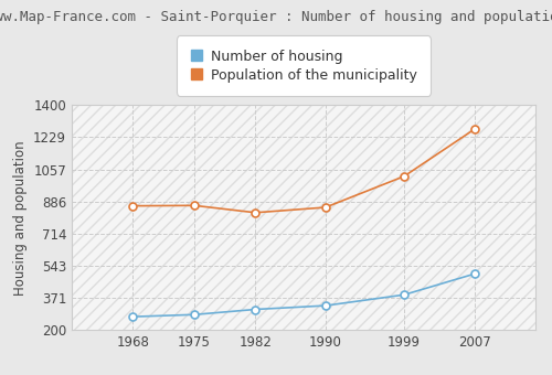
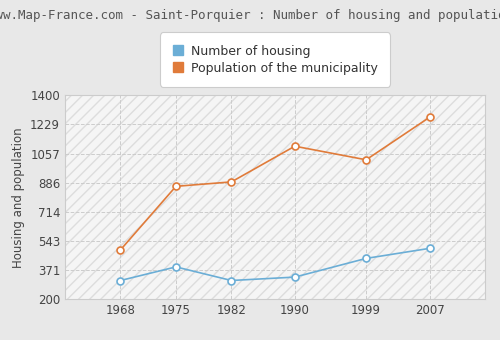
Number of housing/1968: 270 -> 310
Population of the municipality/1968: 860 -> 490
Number of housing/1975: 280 -> 390
Population of the municipality/1982: 830 -> 890
Population of the municipality/1990: 850 -> 1100
Number of housing/1999: 390 -> 440
